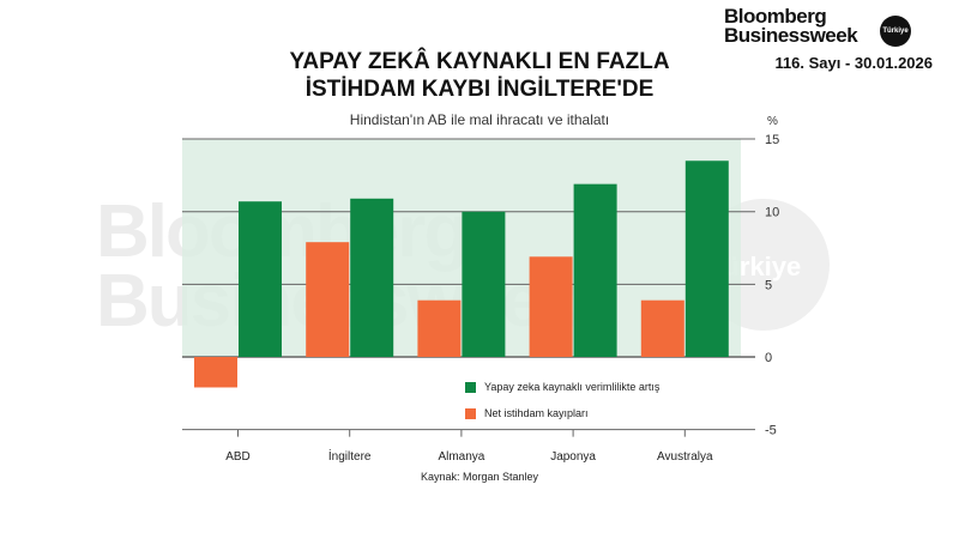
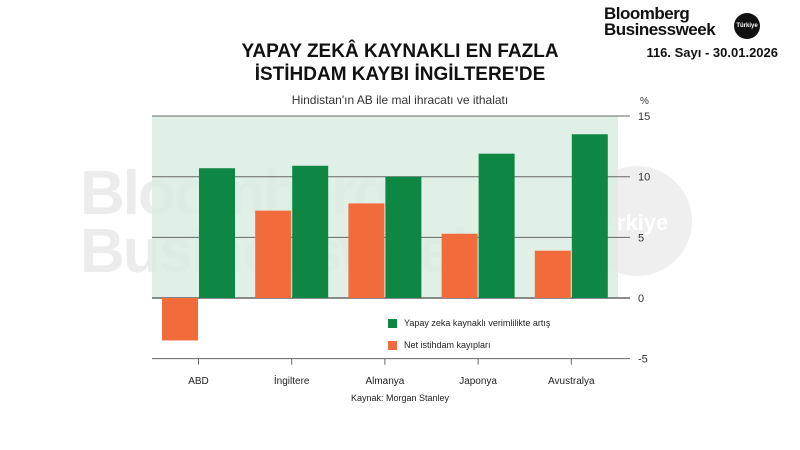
Net istihdam kayıpları/ABD: -2.1 -> -3.5
Net istihdam kayıpları/İngiltere: 7.9 -> 7.2
Net istihdam kayıpları/Almanya: 3.9 -> 7.8
Net istihdam kayıpları/Japonya: 6.9 -> 5.3
